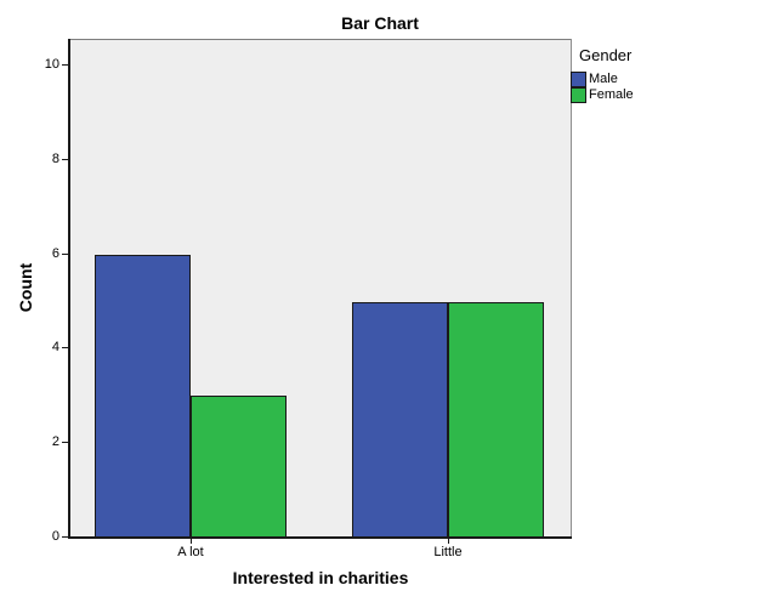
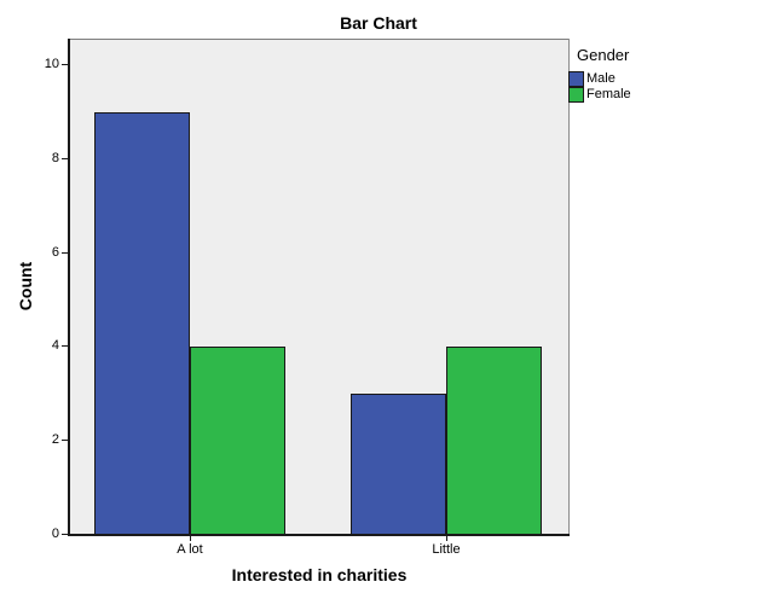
Male/A lot: 6 -> 9
Female/A lot: 3 -> 4
Male/Little: 5 -> 3
Female/Little: 5 -> 4
